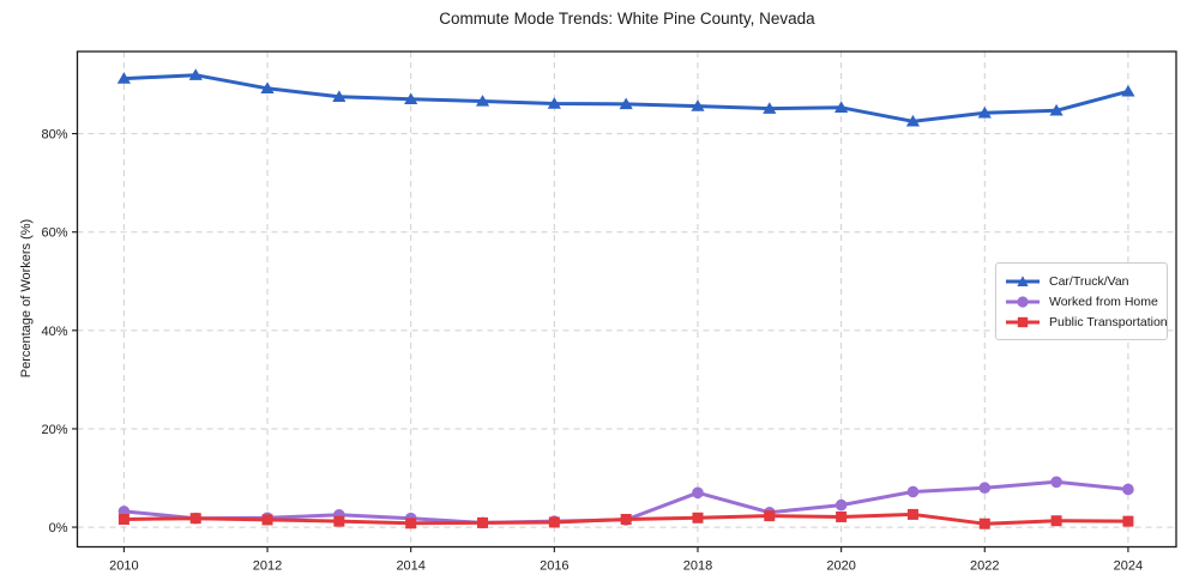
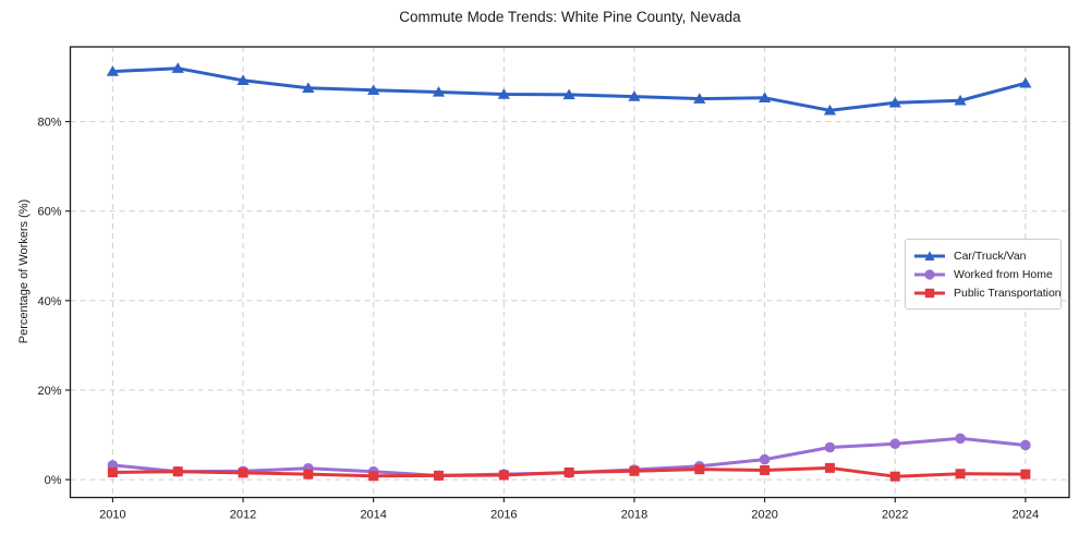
Worked from Home/2018: 7% -> 2%
